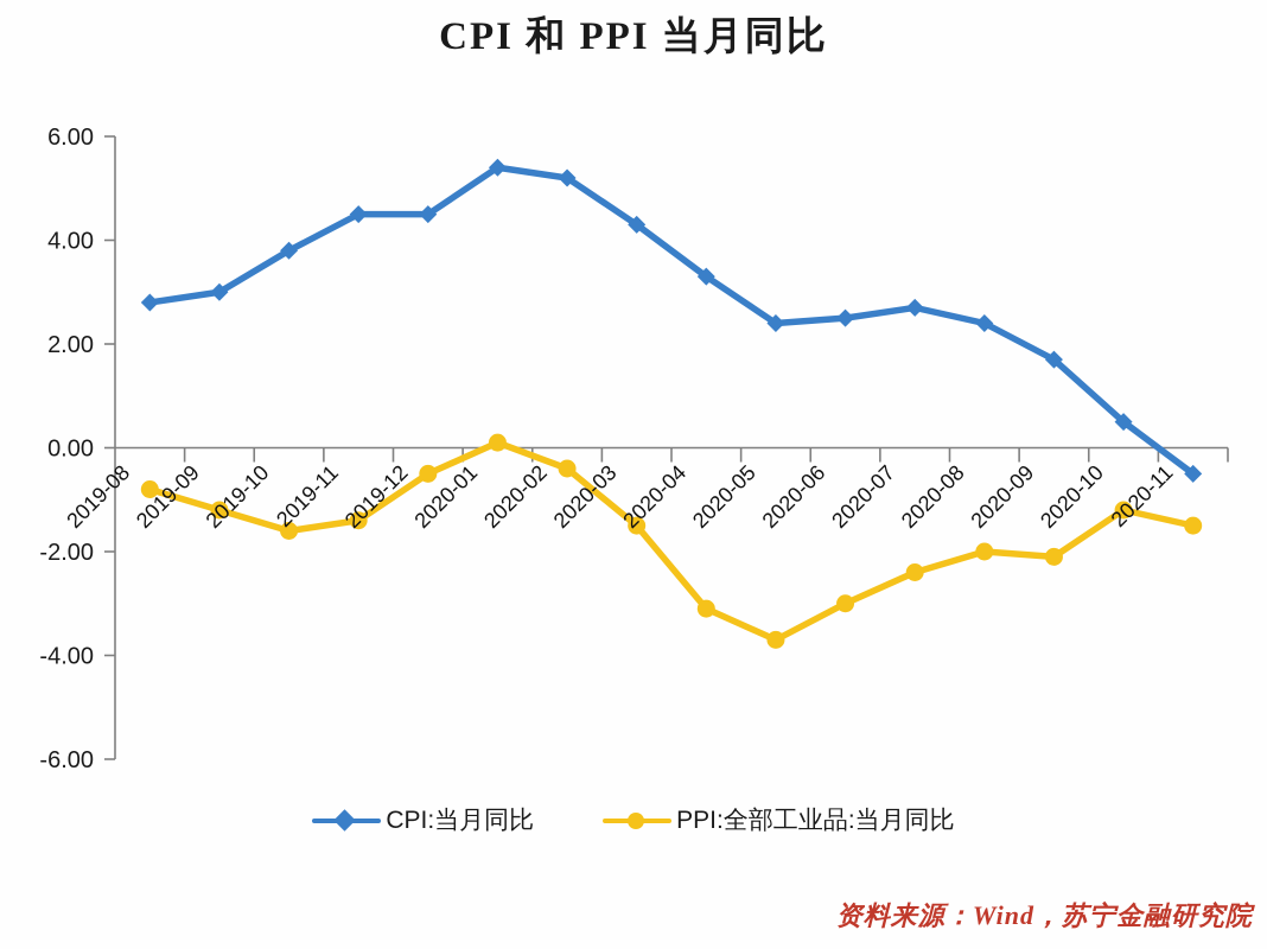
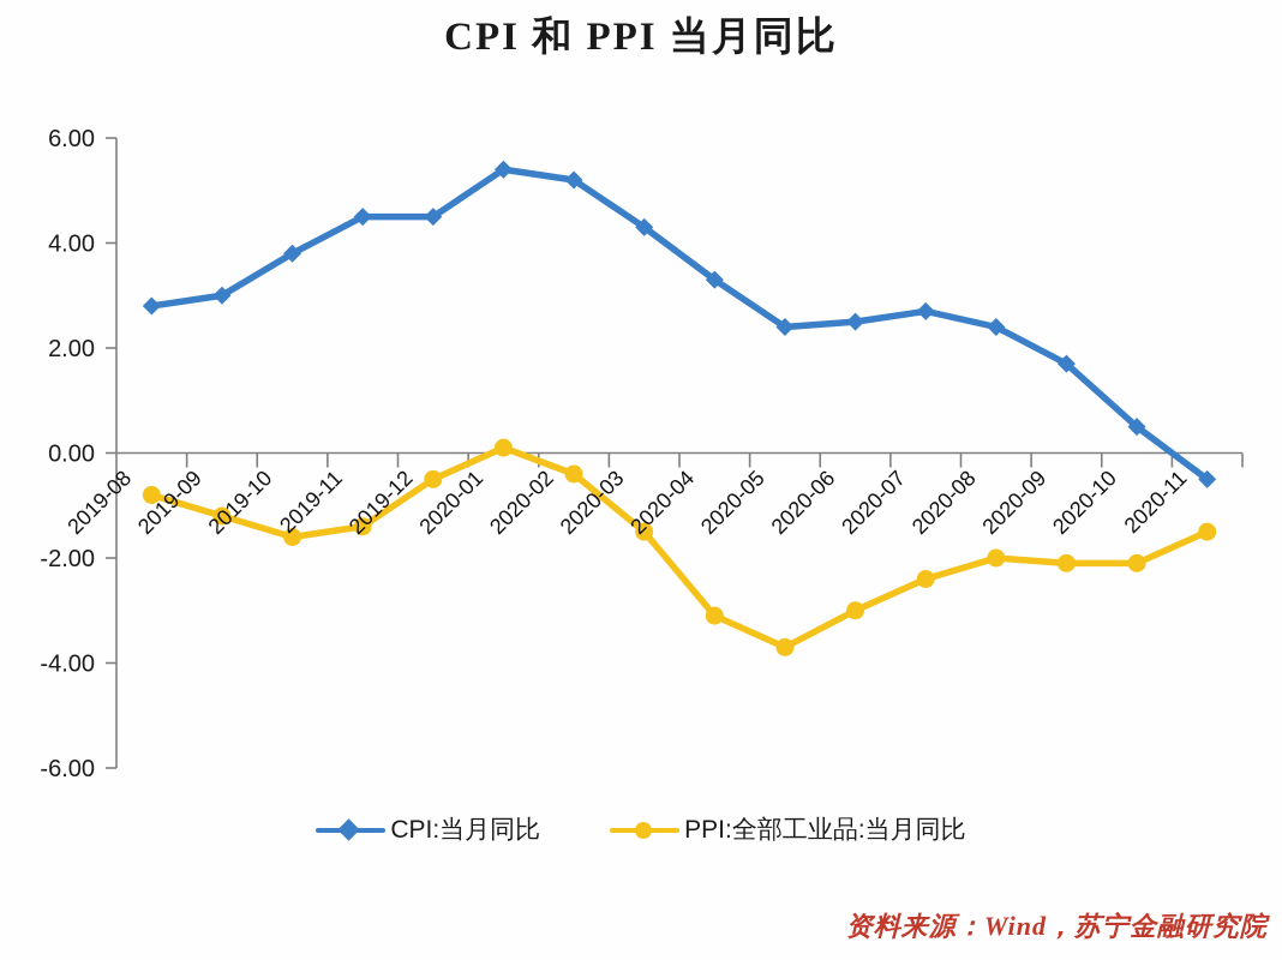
PPI:全部工业品:当月同比/2020-10: -1.2 -> -2.1
